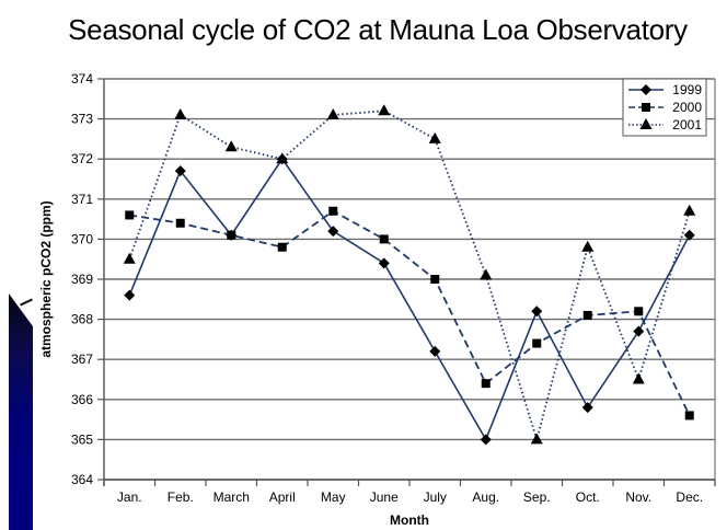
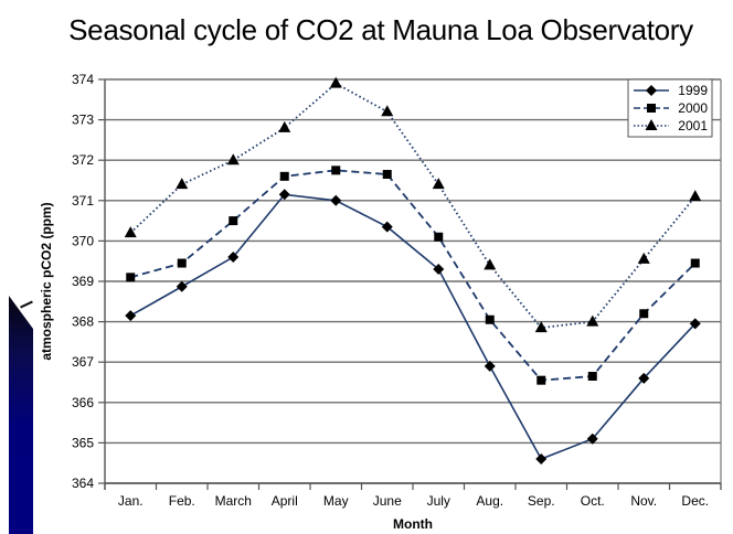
1999/Jan.: 368.6 -> 368.1
2000/Jan.: 370.6 -> 369.1
2001/Jan.: 369.5 -> 370.2
1999/Feb.: 371.7 -> 368.9
2000/Feb.: 370.4 -> 369.4
2001/Feb.: 373.1 -> 371.4
1999/March: 370.1 -> 369.6
2000/March: 370.1 -> 370.5
2001/March: 372.3 -> 372.0
1999/April: 372.0 -> 371.1
2000/April: 369.8 -> 371.6
2001/April: 372.0 -> 372.8
1999/May: 370.2 -> 371.0
2000/May: 370.7 -> 371.8
2001/May: 373.1 -> 373.9
1999/June: 369.4 -> 370.4
2000/June: 370.0 -> 371.6
1999/July: 367.2 -> 369.3
2000/July: 369.0 -> 370.1
2001/July: 372.5 -> 371.4
1999/Aug.: 365.0 -> 366.9
2000/Aug.: 366.4 -> 368.1
2001/Aug.: 369.1 -> 369.4
1999/Sep.: 368.2 -> 364.6
2000/Sep.: 367.4 -> 366.6
2001/Sep.: 365.0 -> 367.9
1999/Oct.: 365.8 -> 365.1
2000/Oct.: 368.1 -> 366.6
2001/Oct.: 369.8 -> 368.0
1999/Nov.: 367.7 -> 366.6
2001/Nov.: 366.5 -> 369.6
1999/Dec.: 370.1 -> 367.9
2000/Dec.: 365.6 -> 369.4
2001/Dec.: 370.7 -> 371.1
